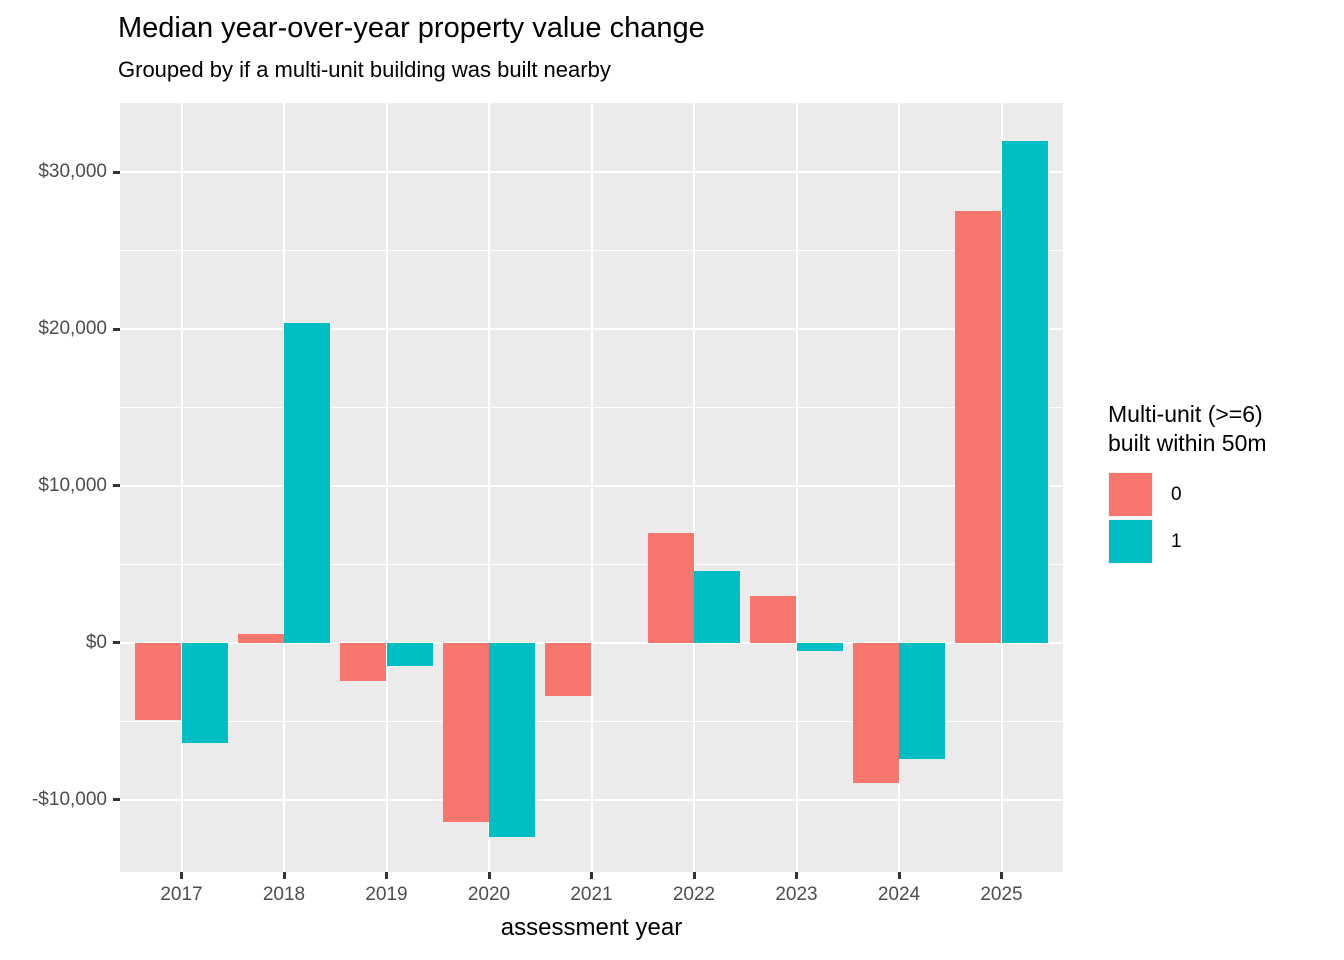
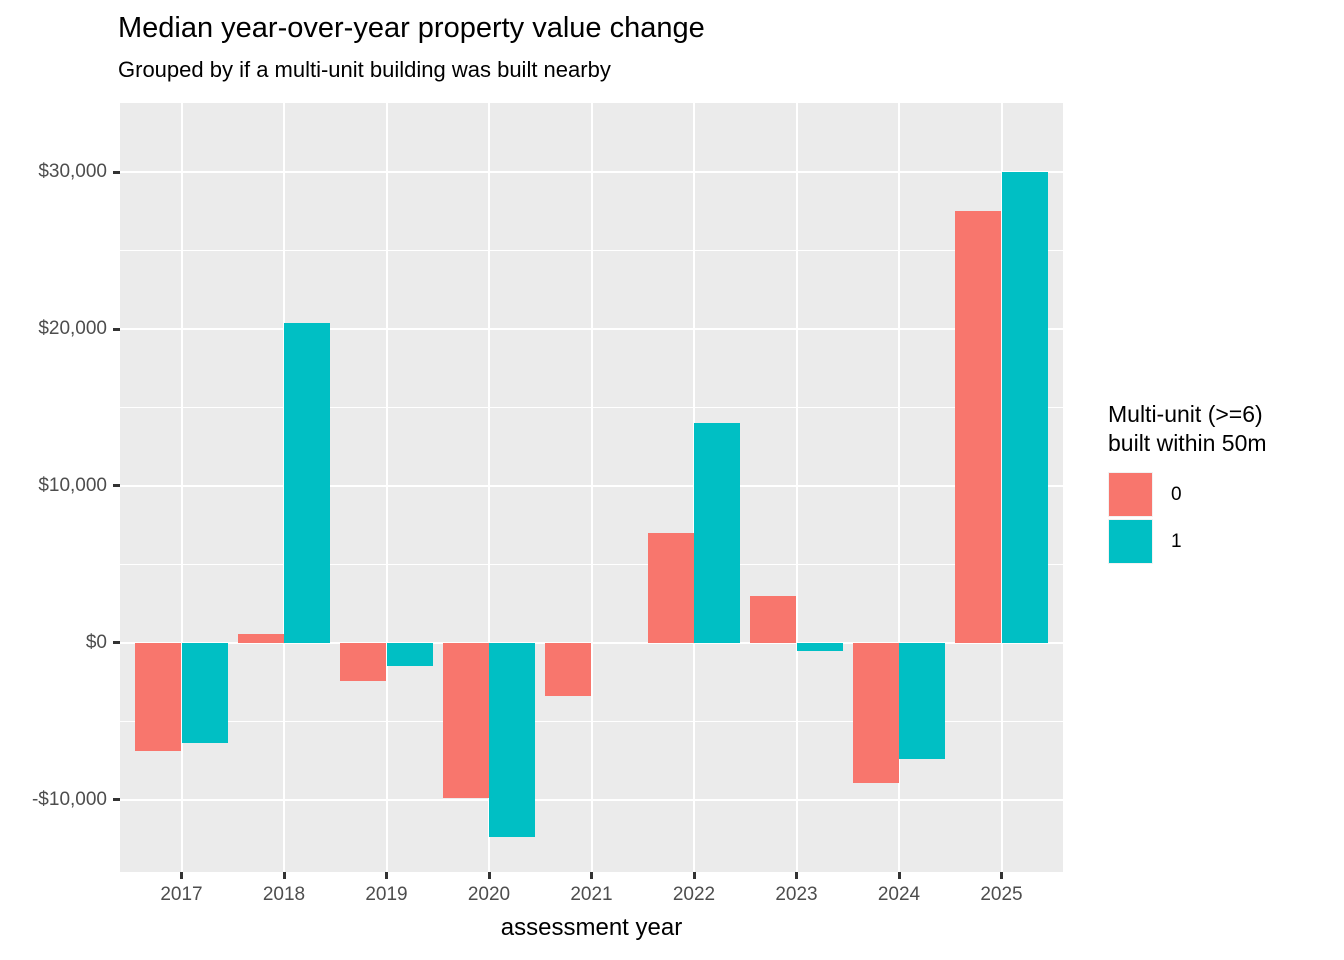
0/2017: -$4900 -> -$6900
0/2020: -$11400 -> -$9900
1/2022: $4600 -> $14000
1/2025: $32000 -> $30000
